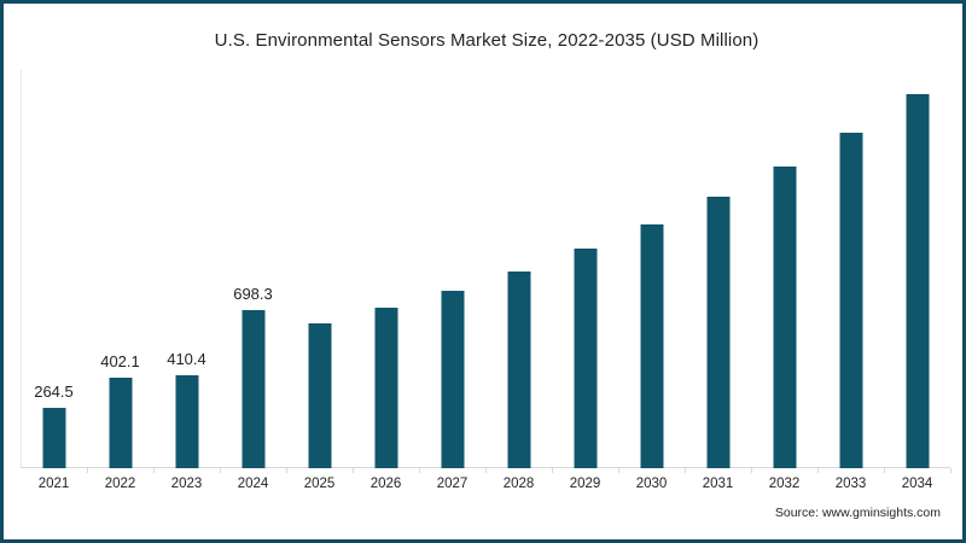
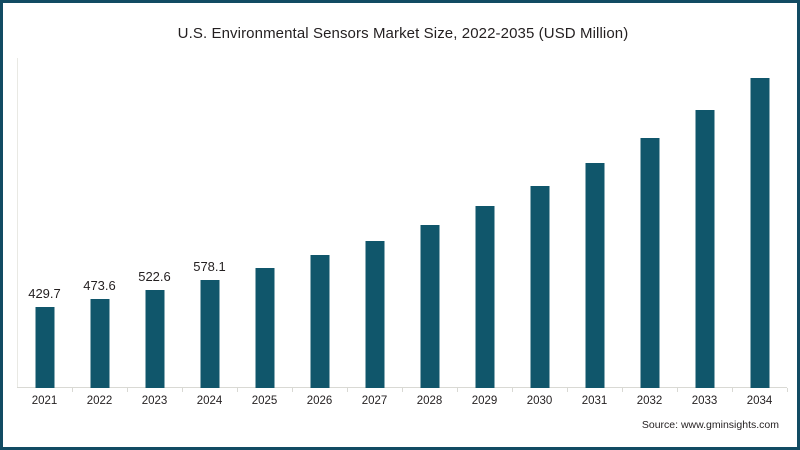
2021: 264.5 -> 429.7
2022: 402.1 -> 473.6
2023: 410.4 -> 522.6
2024: 698.3 -> 578.1
